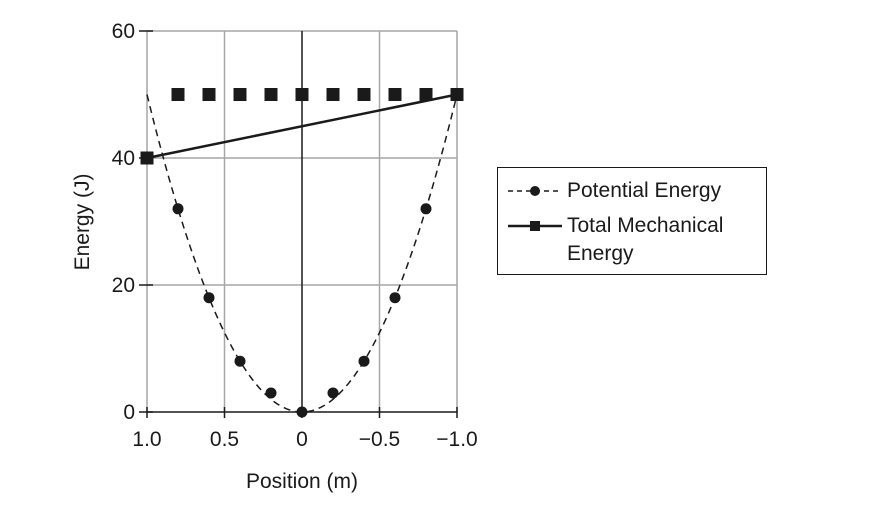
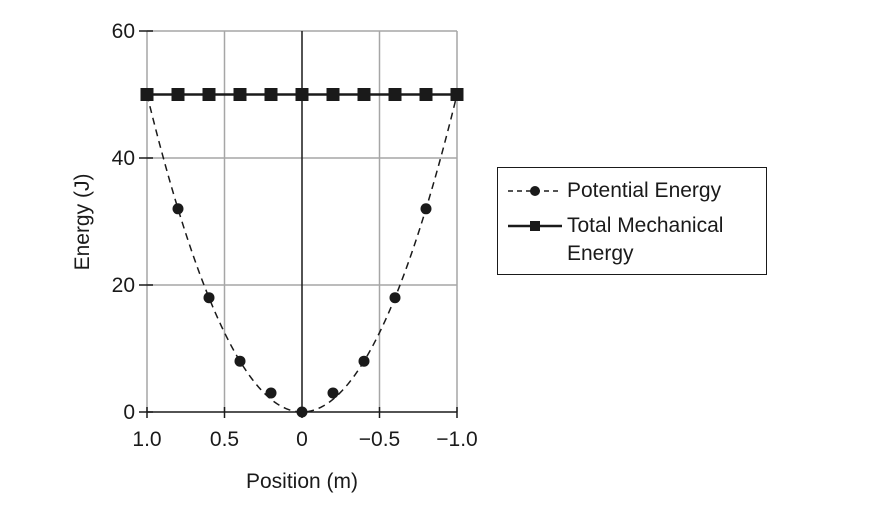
Potential Energy/1.0: 41 -> 50
Total Mechanical Energy/1.0: 40 -> 50
